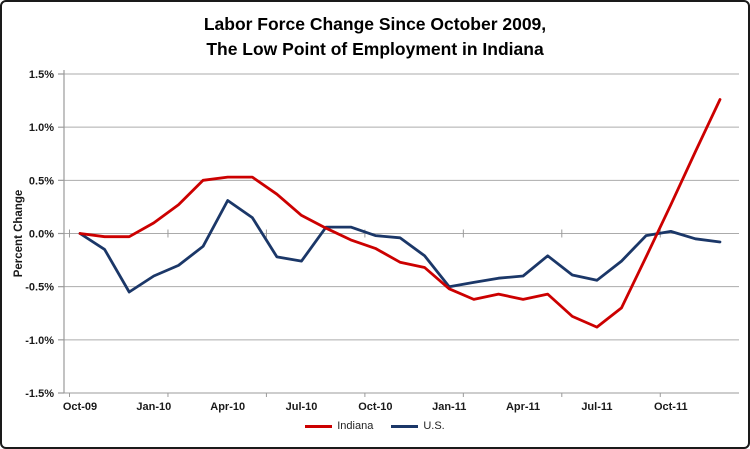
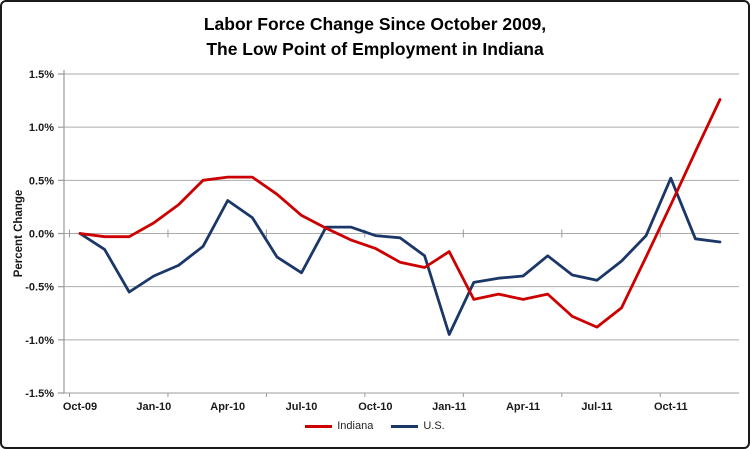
U.S./Jul-10: -0.26% -> -0.37%
Indiana/Jan-11: -0.52% -> -0.17%
U.S./Jan-11: -0.50% -> -0.95%
U.S./Oct-11: 0.02% -> 0.52%
